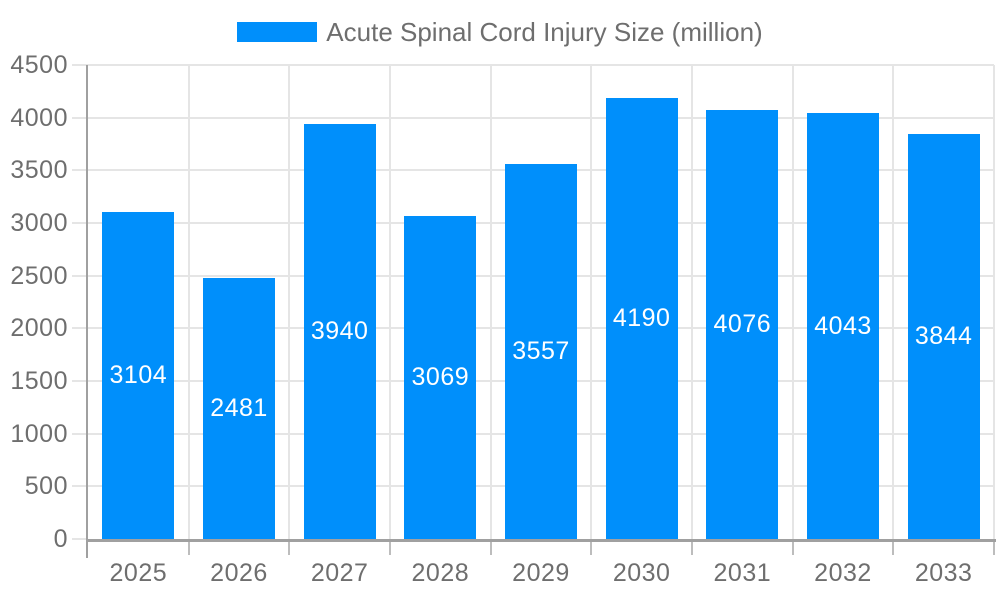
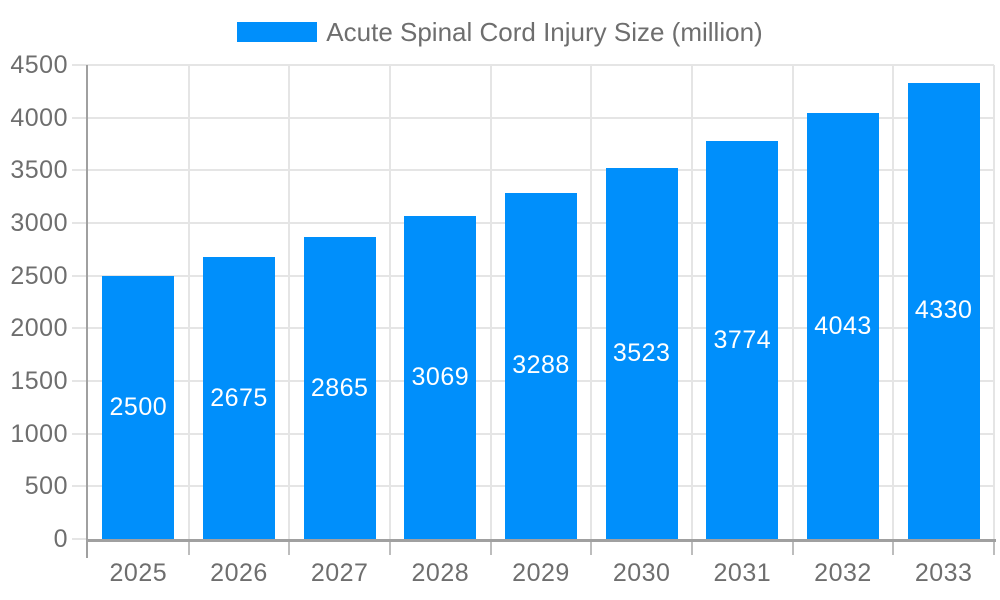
2025: 3104 -> 2500
2026: 2481 -> 2675
2027: 3940 -> 2865
2029: 3557 -> 3288
2030: 4190 -> 3523
2031: 4076 -> 3774
2033: 3844 -> 4330
